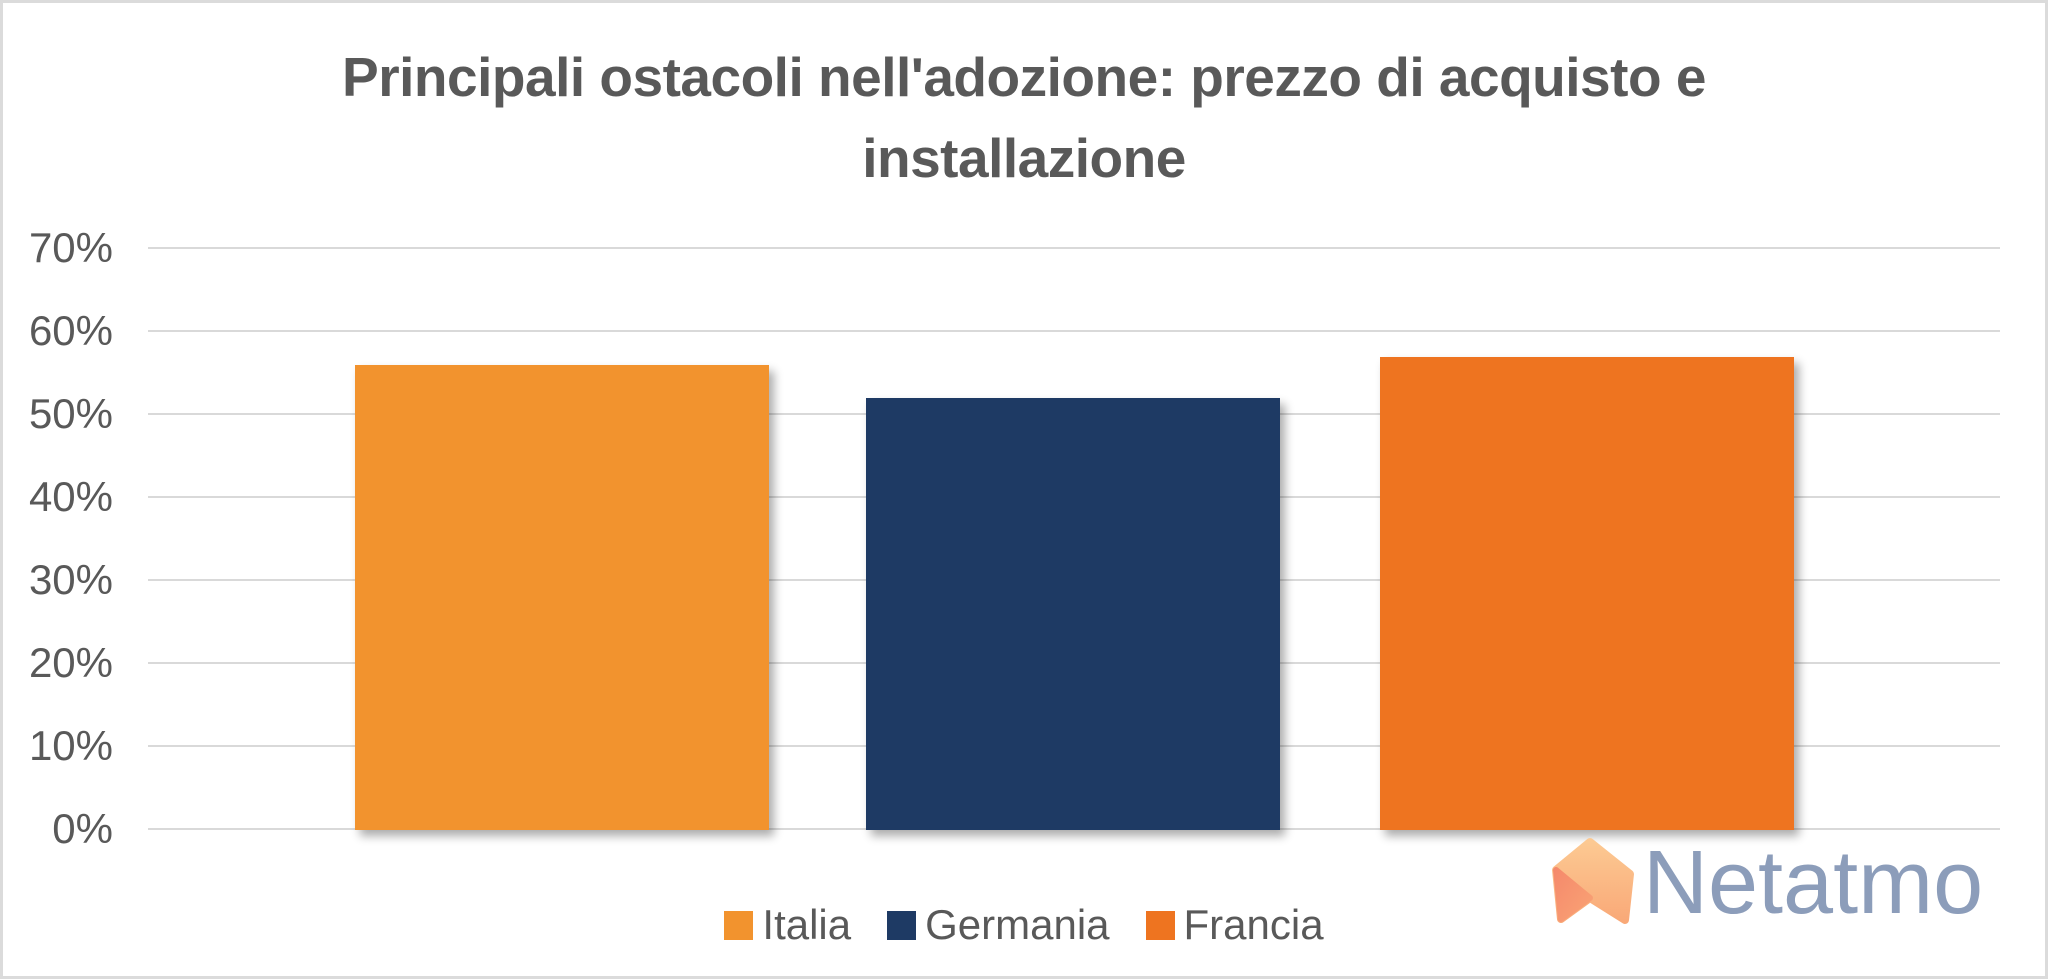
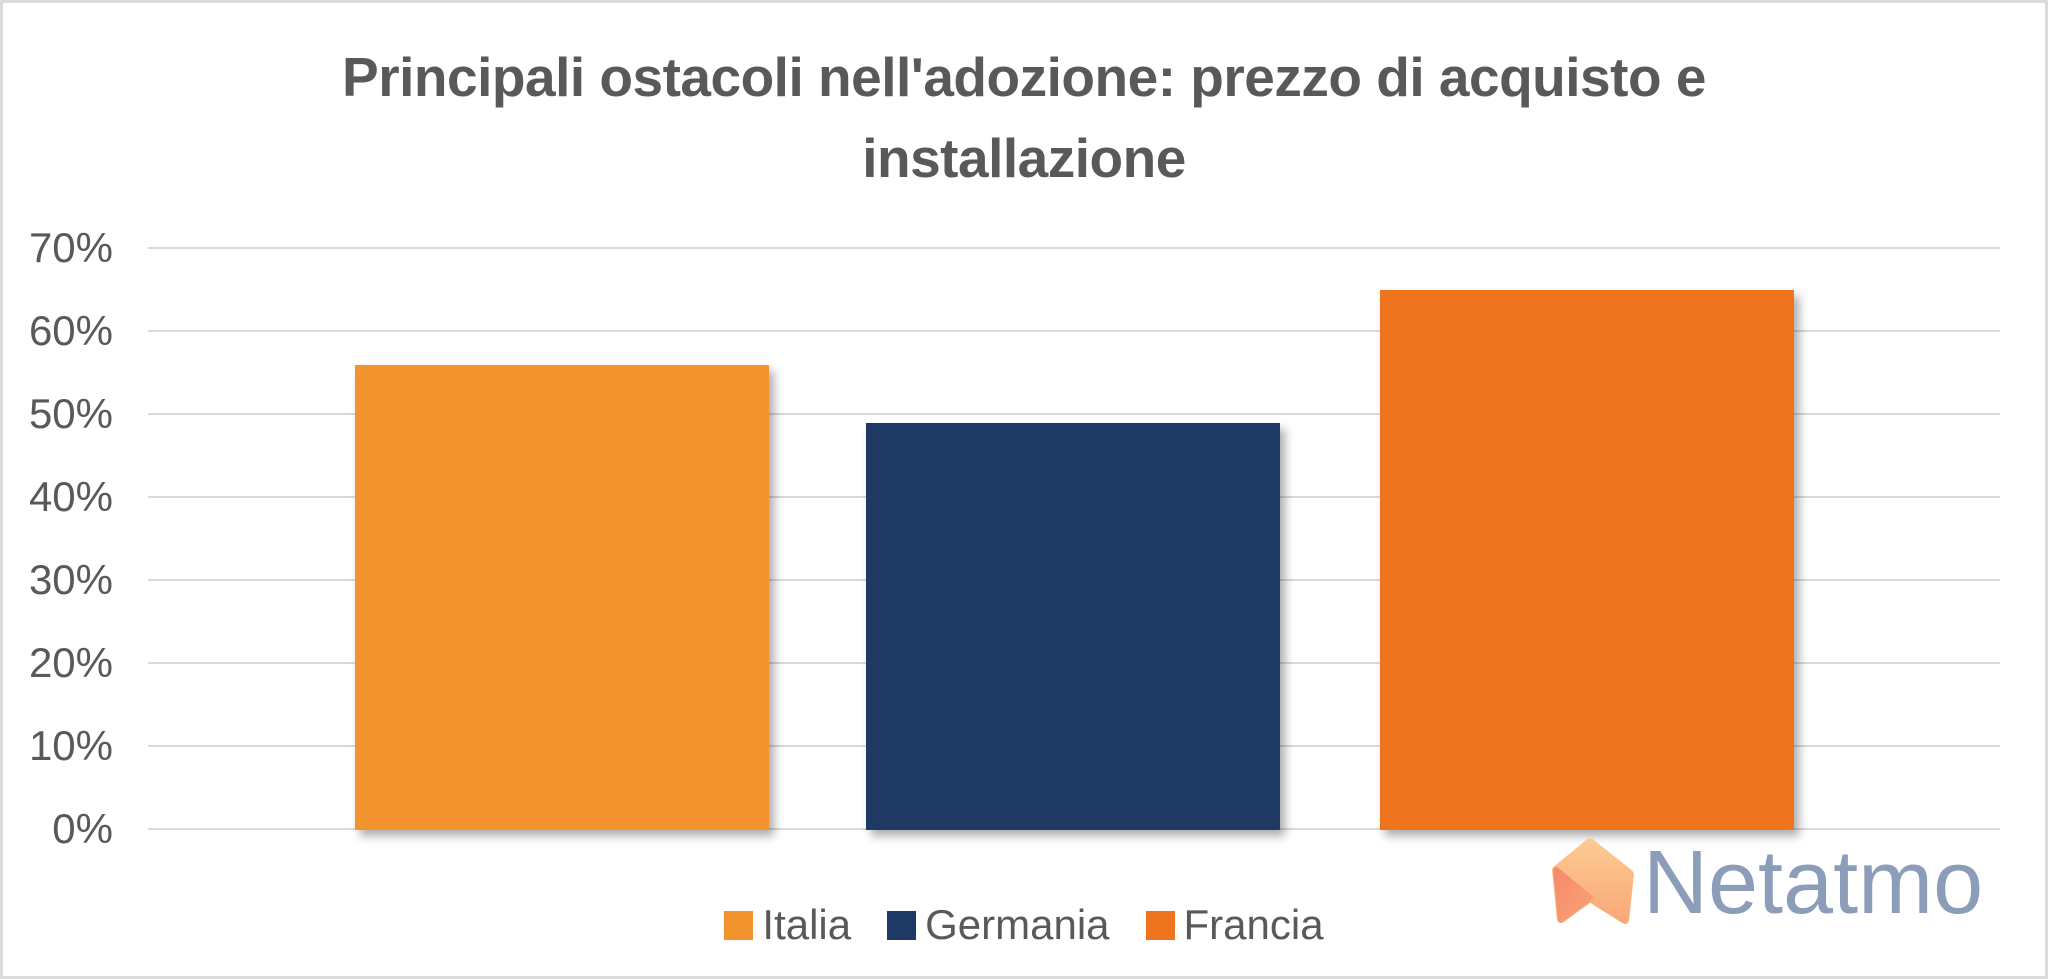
Germania: 52% -> 49%
Francia: 57% -> 65%
